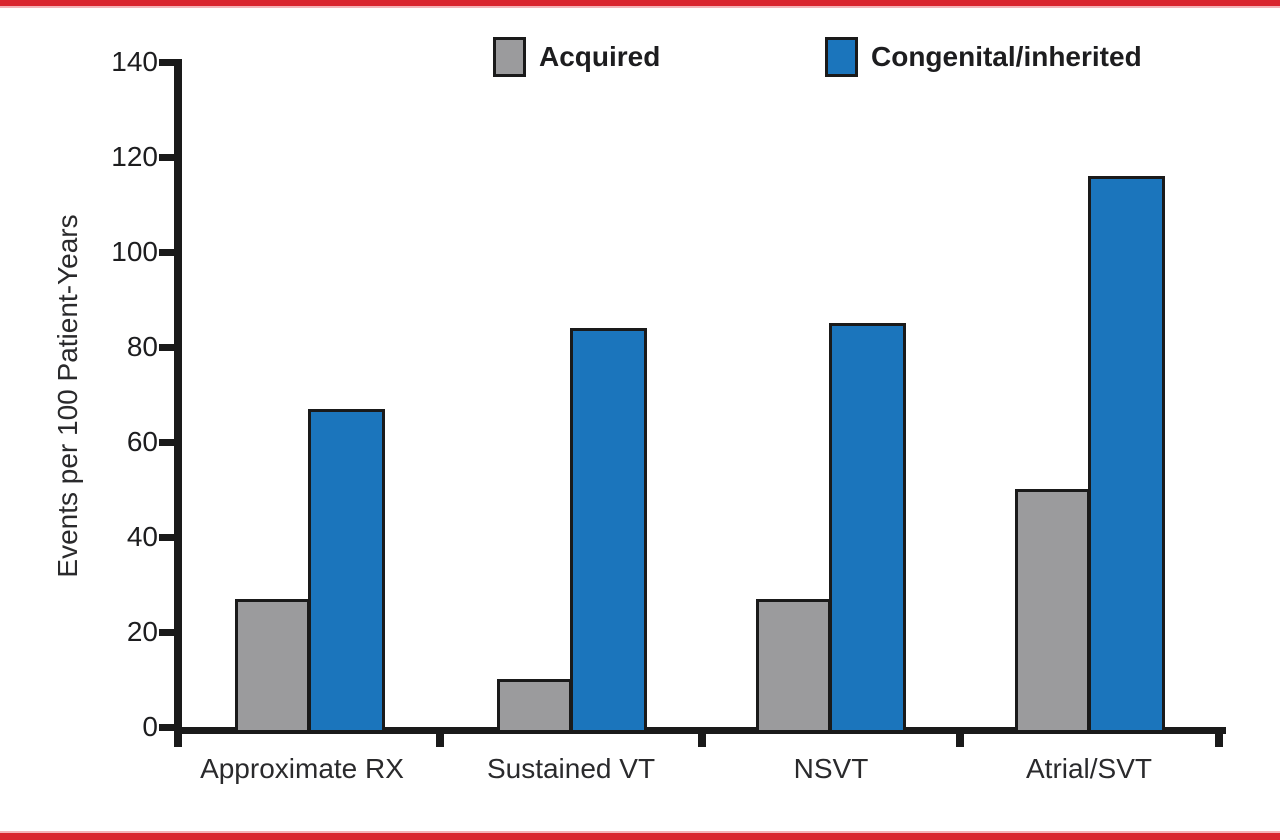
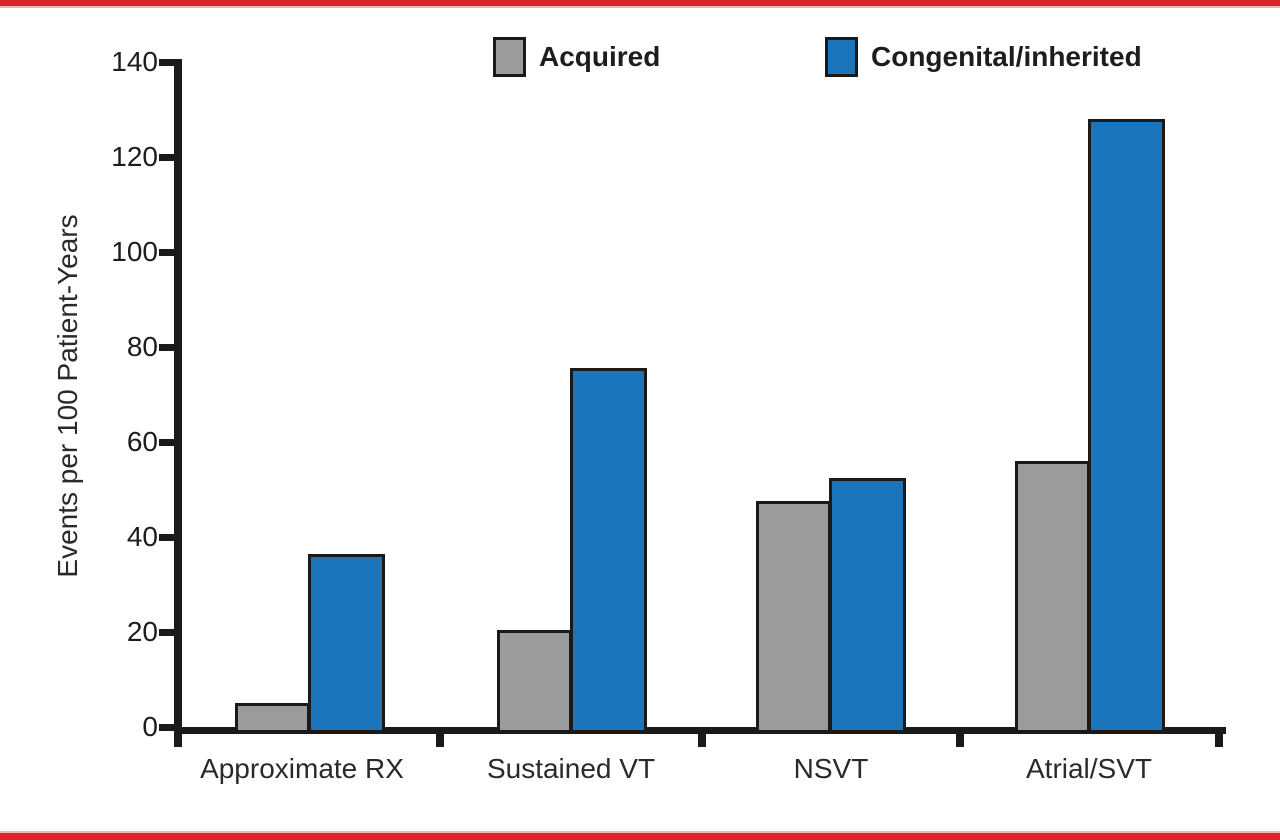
Acquired/Approximate RX: 27 -> 5
Congenital/inherited/Approximate RX: 67 -> 36
Acquired/Sustained VT: 10 -> 20
Congenital/inherited/Sustained VT: 84 -> 76
Acquired/NSVT: 27 -> 48
Congenital/inherited/NSVT: 85 -> 52
Acquired/Atrial/SVT: 50 -> 56
Congenital/inherited/Atrial/SVT: 116 -> 128
